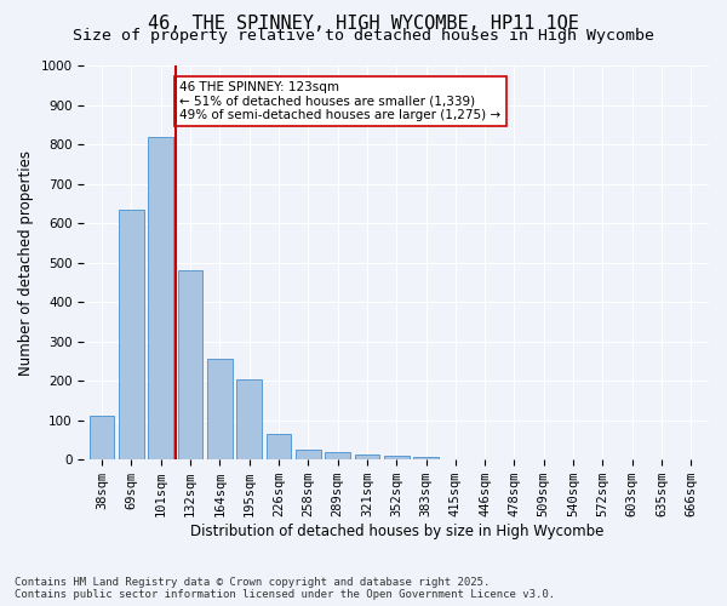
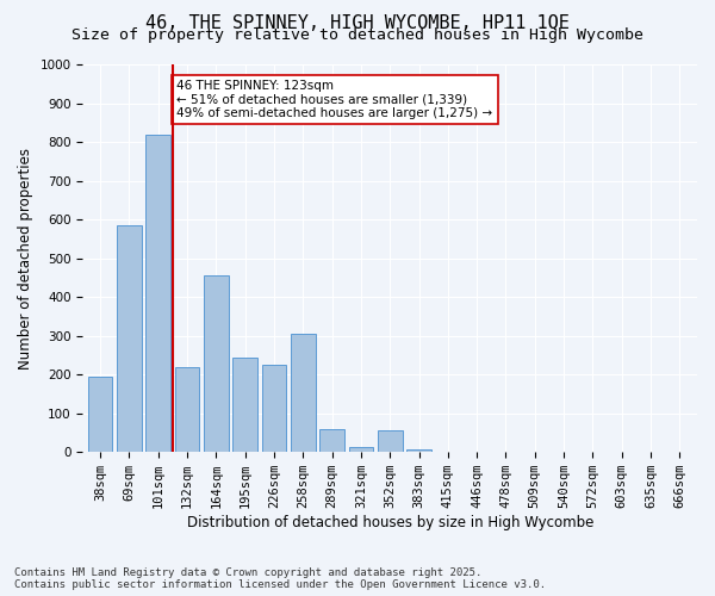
38sqm: 110 -> 195
69sqm: 635 -> 585
132sqm: 480 -> 220
164sqm: 255 -> 455
195sqm: 205 -> 245
226sqm: 65 -> 225
258sqm: 25 -> 305
289sqm: 18 -> 60
352sqm: 10 -> 55
